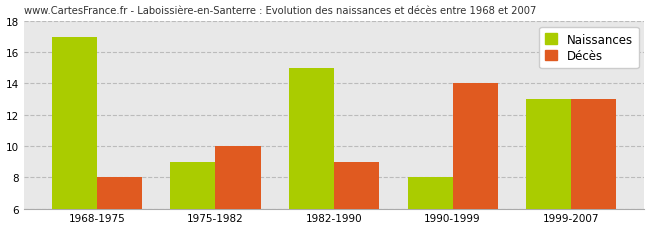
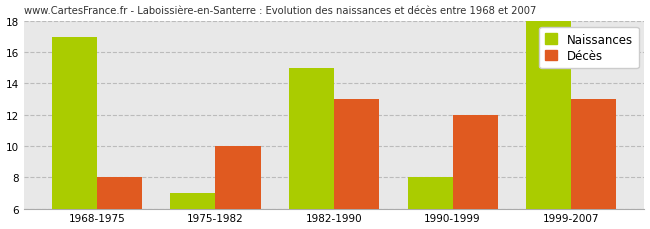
Naissances/1975-1982: 9 -> 7
Décès/1982-1990: 9 -> 13
Décès/1990-1999: 14 -> 12
Naissances/1999-2007: 13 -> 18
